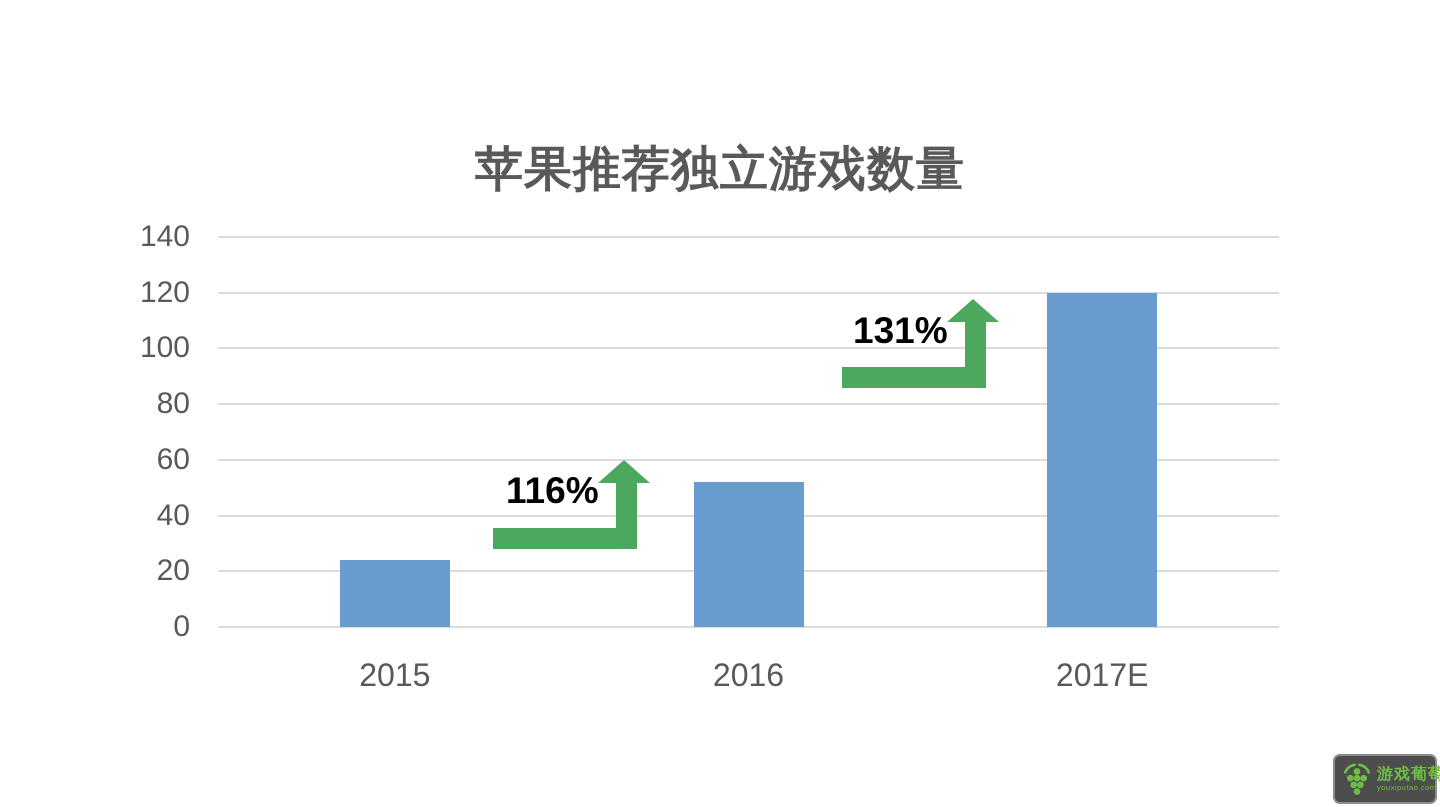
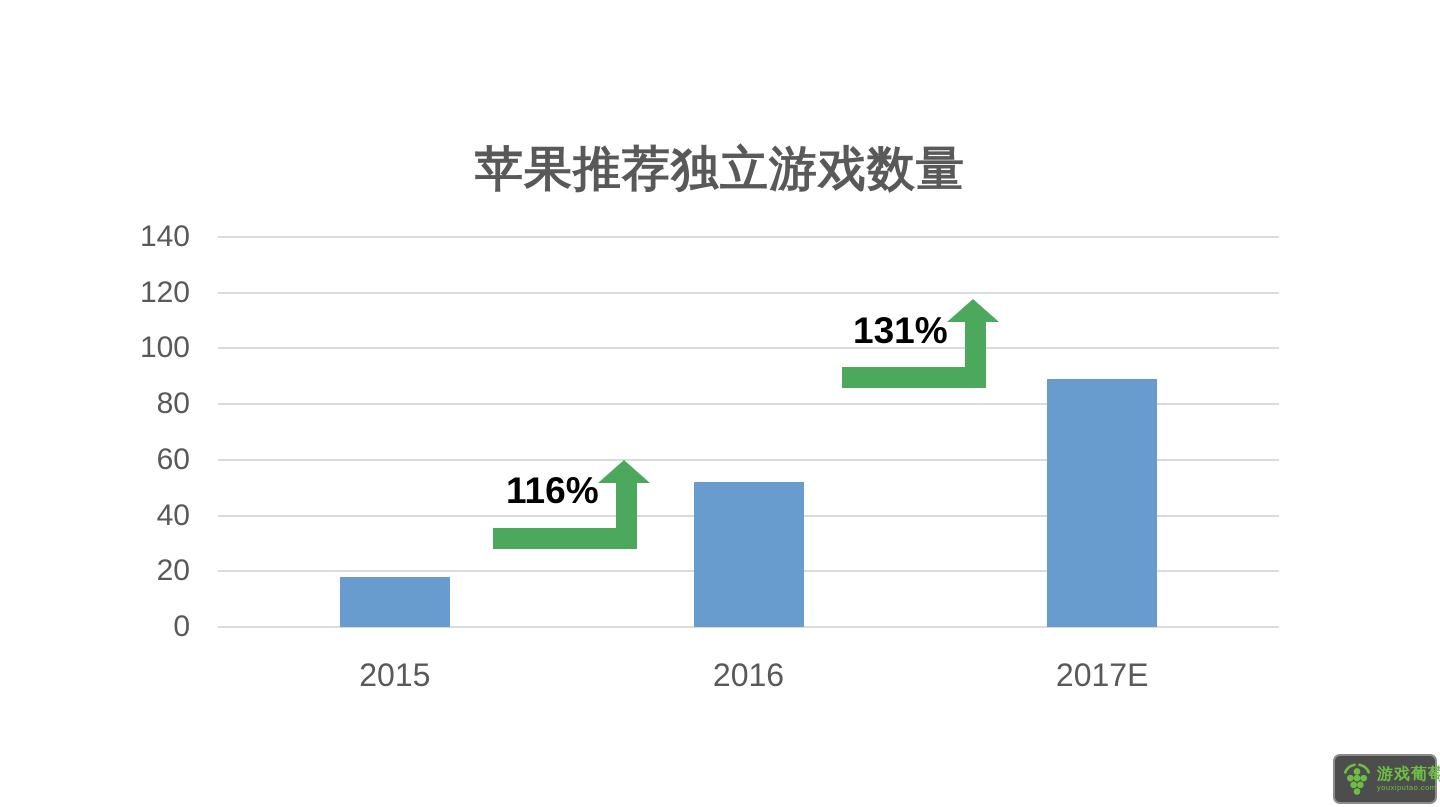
2015: 24 -> 18
2017E: 120 -> 89
